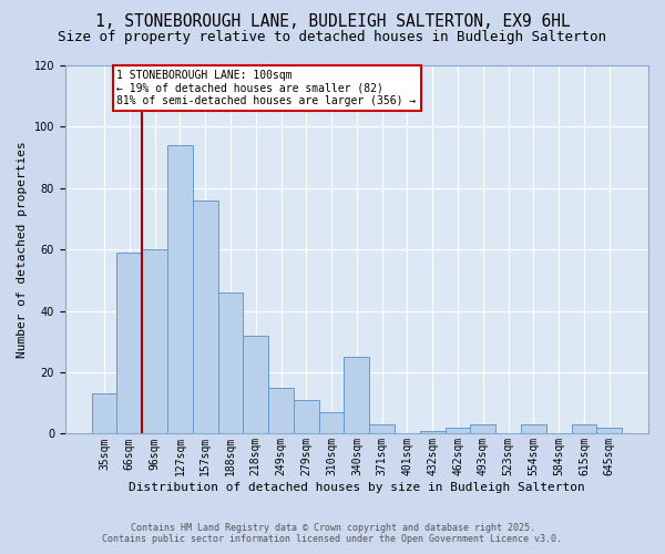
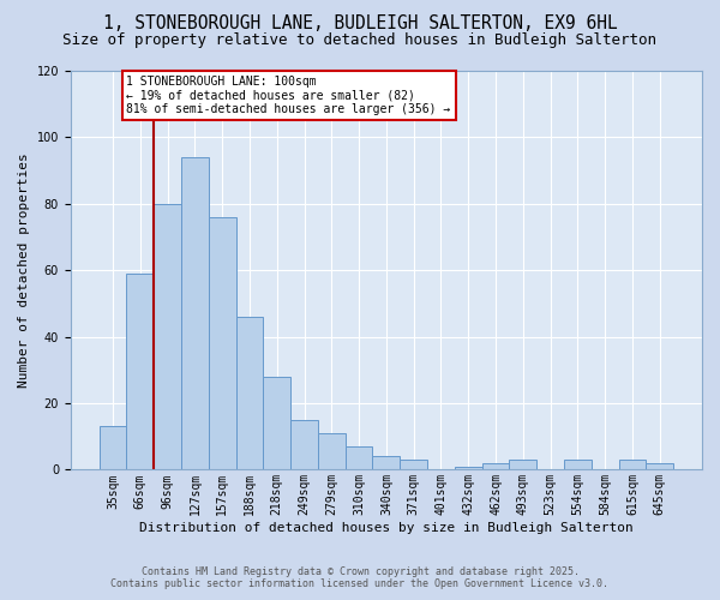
96sqm: 60 -> 80
218sqm: 32 -> 28
340sqm: 25 -> 4
